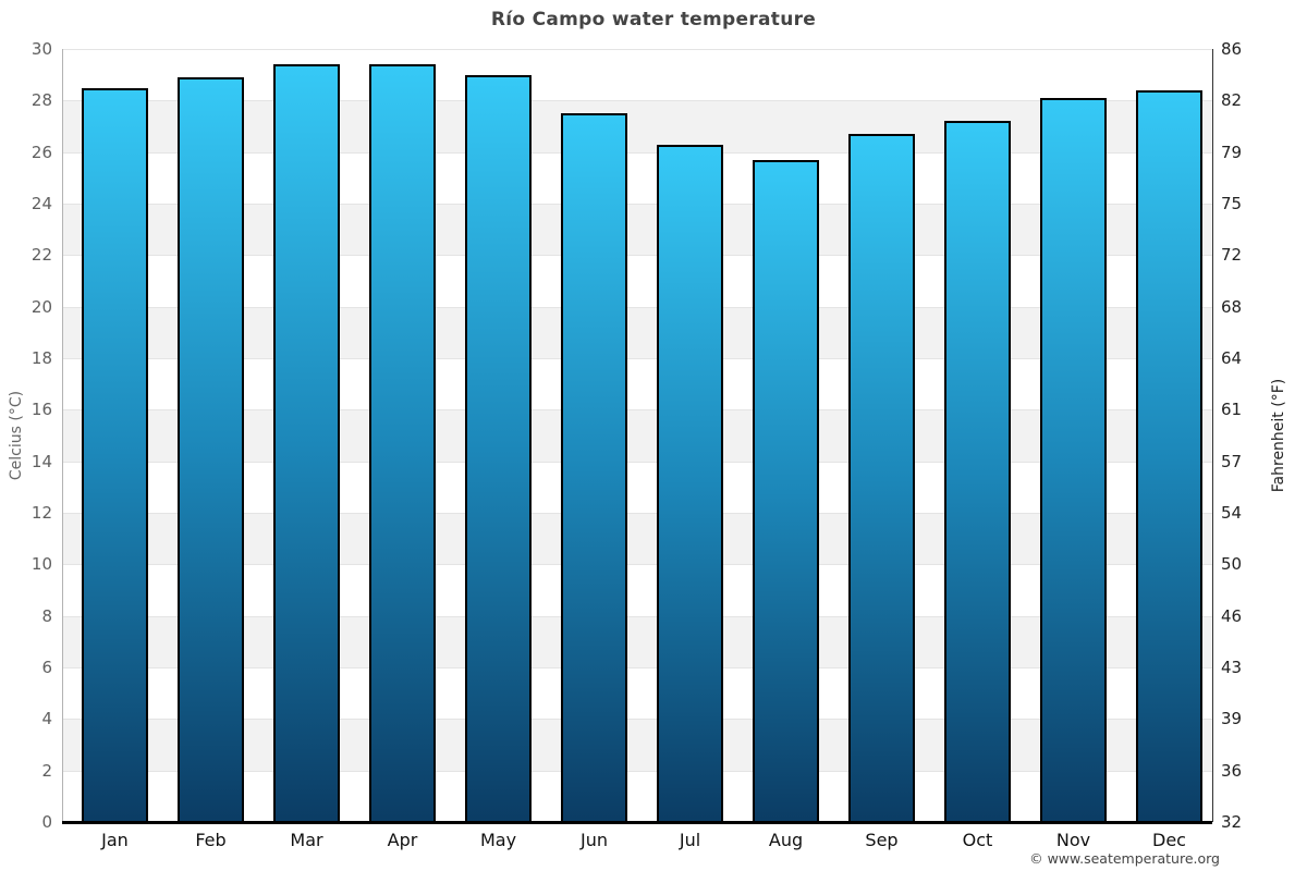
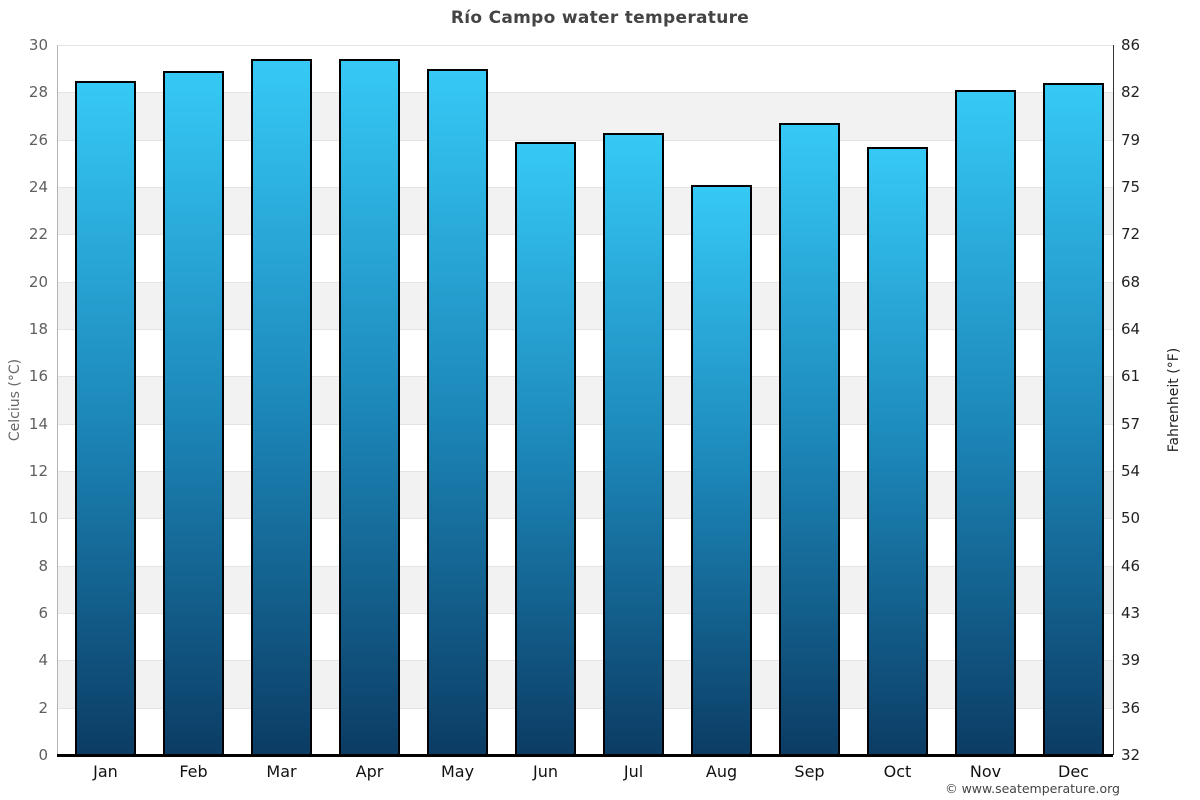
Jun: 27.5 -> 25.9
Aug: 25.7 -> 24.1
Oct: 27.2 -> 25.7
